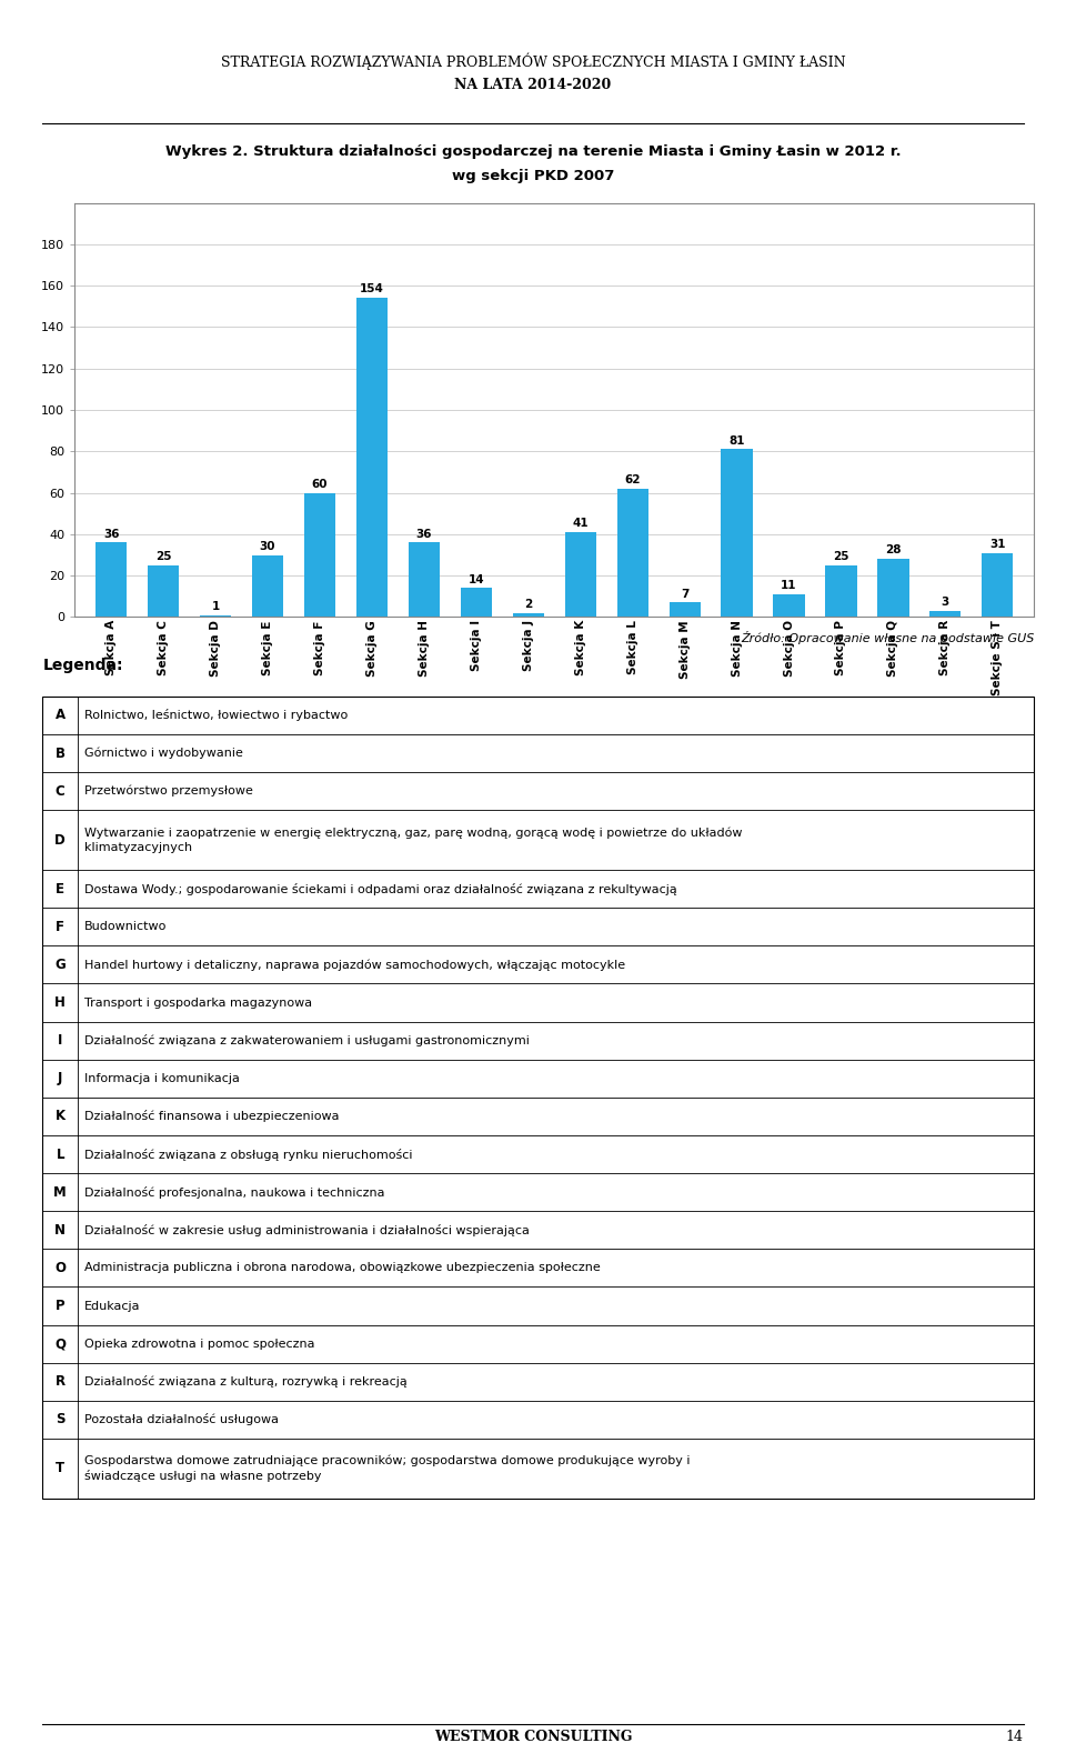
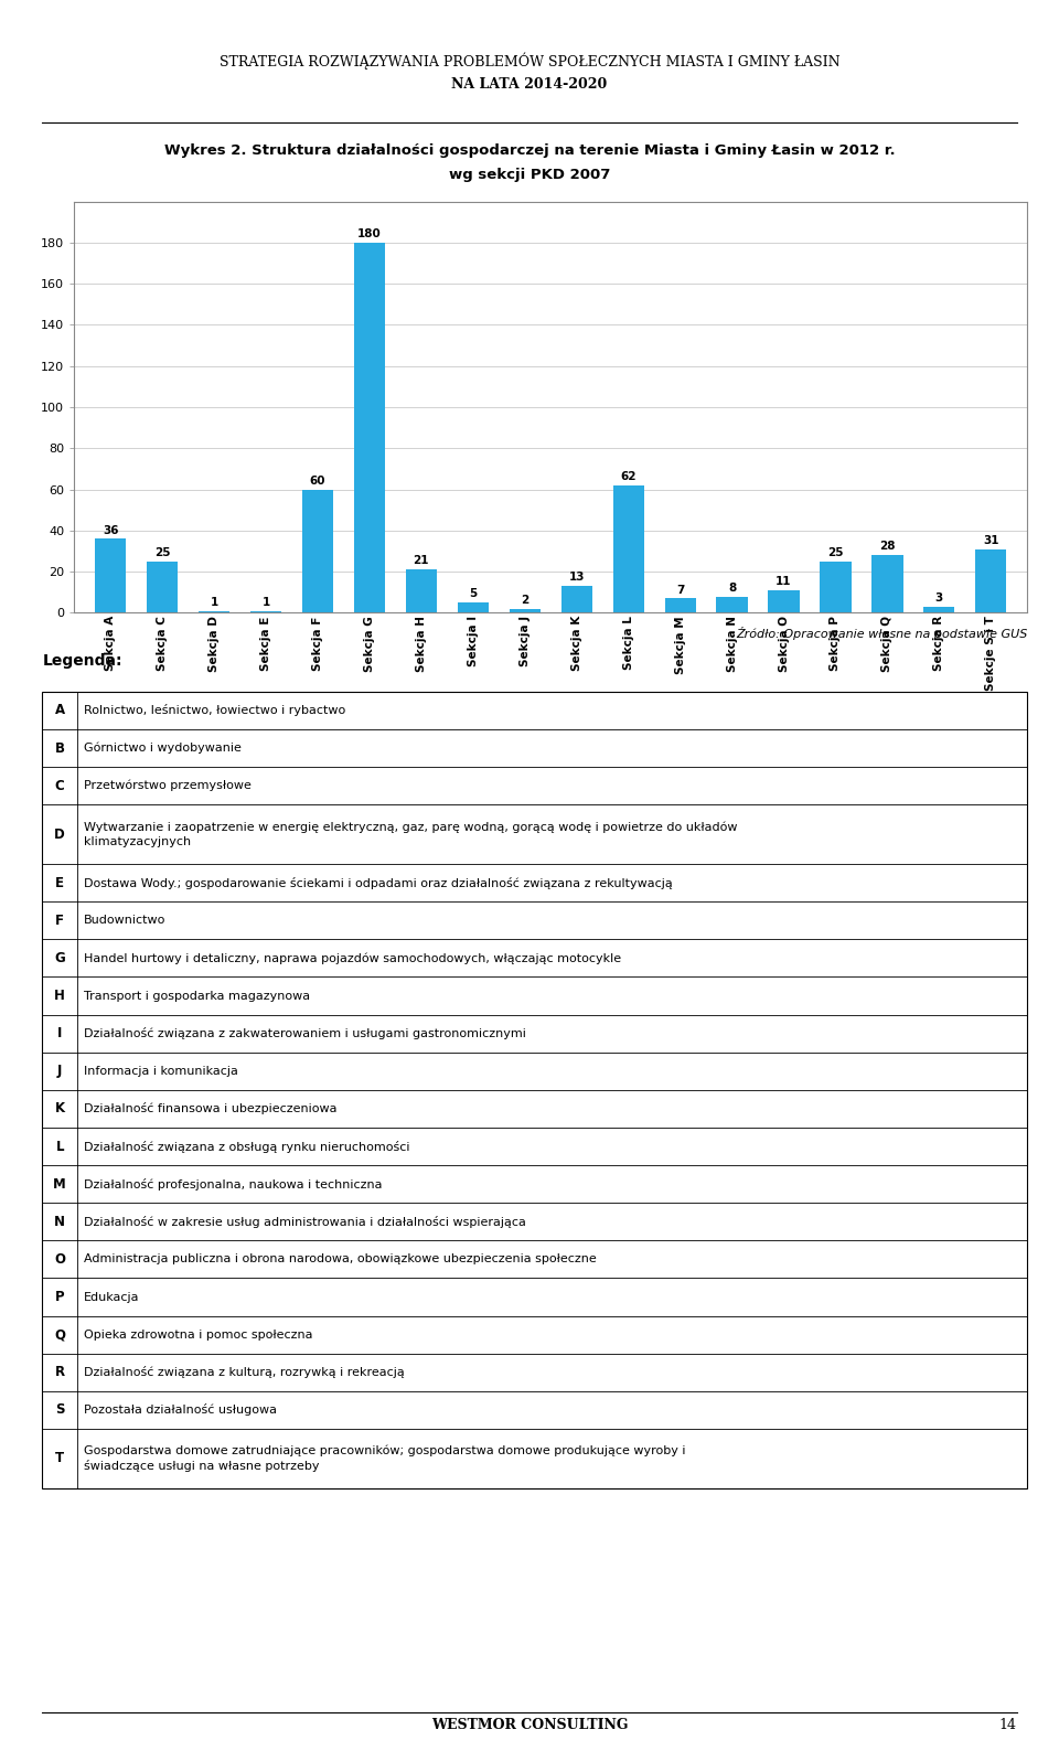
Sekcja E: 30 -> 1
Sekcja G: 154 -> 180
Sekcja H: 36 -> 21
Sekcja I: 14 -> 5
Sekcja K: 41 -> 13
Sekcja N: 81 -> 8
